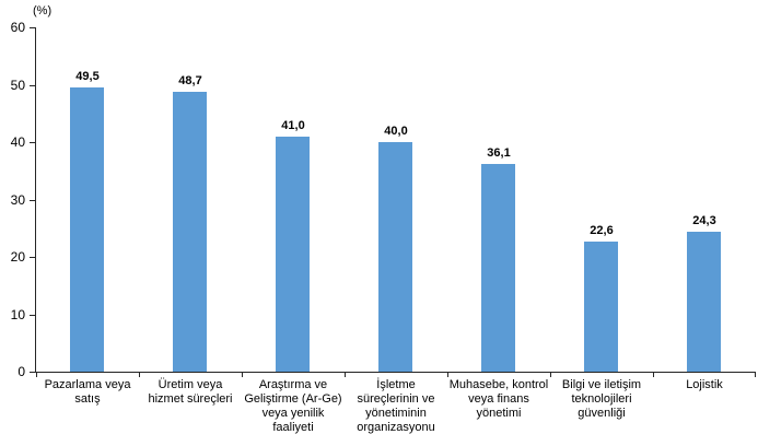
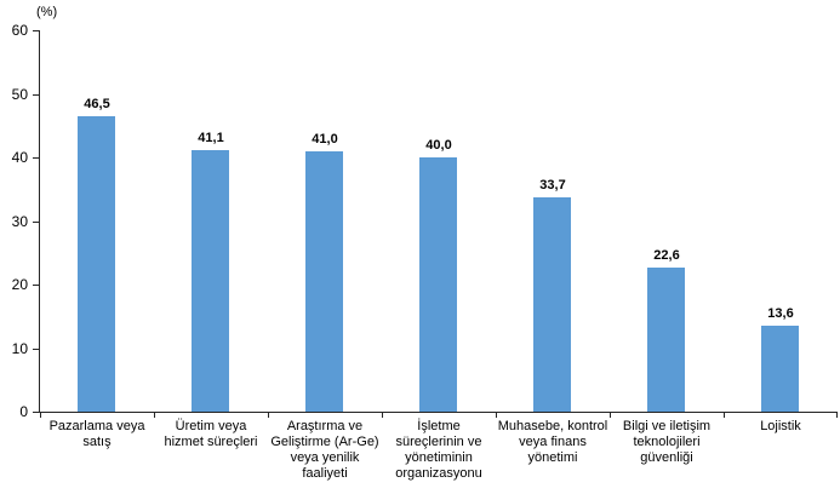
Pazarlama veya satış: 49,5 -> 46,5
Üretim veya hizmet süreçleri: 48,7 -> 41,1
Muhasebe, kontrol veya finans yönetimi: 36,1 -> 33,7
Lojistik: 24,3 -> 13,6
